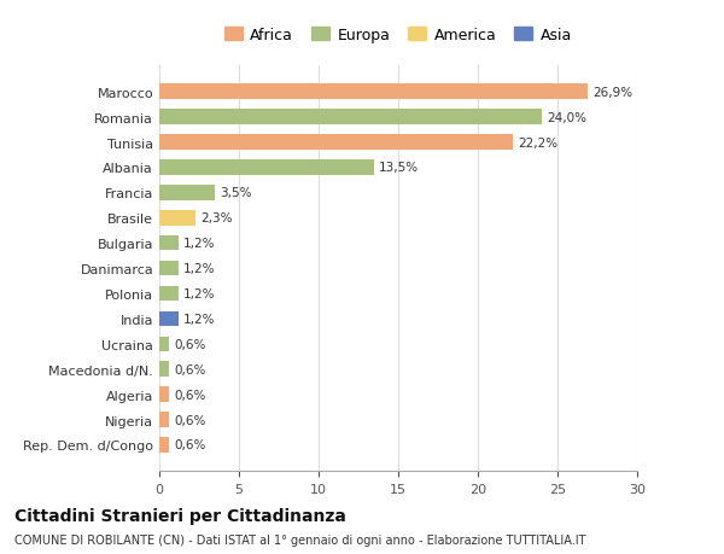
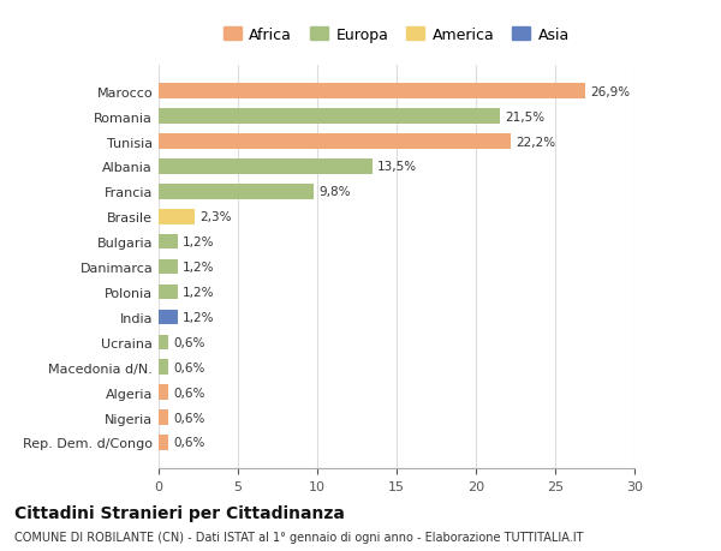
Romania: 24,0% -> 21,5%
Francia: 3,5% -> 9,8%
